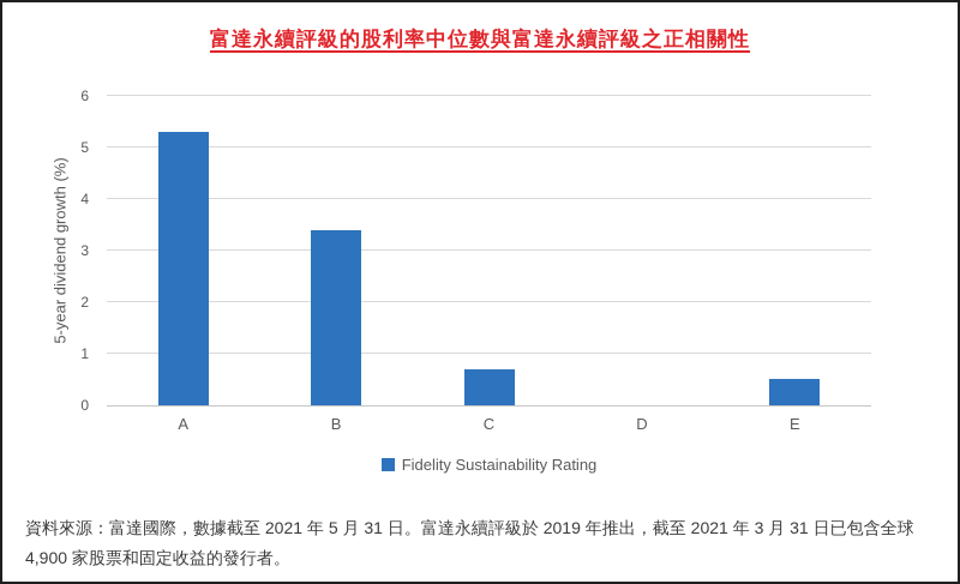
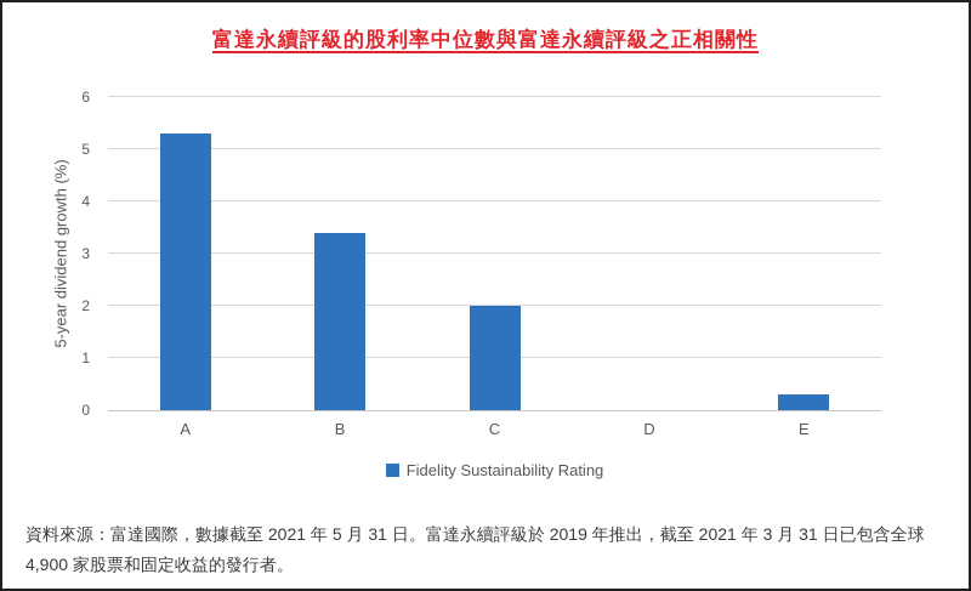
C: 0.7 -> 2.0
E: 0.5 -> 0.3
